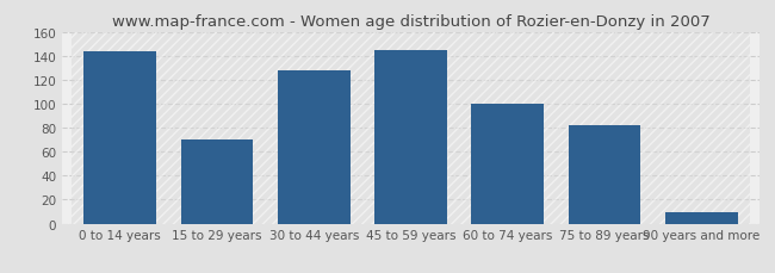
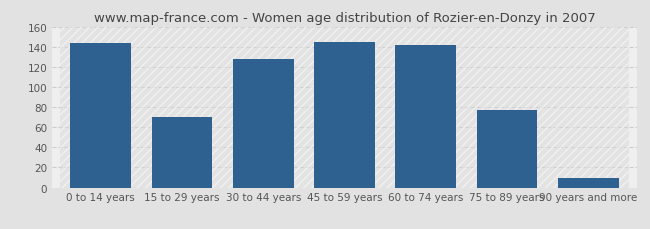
60 to 74 years: 100 -> 142
75 to 89 years: 82 -> 77
